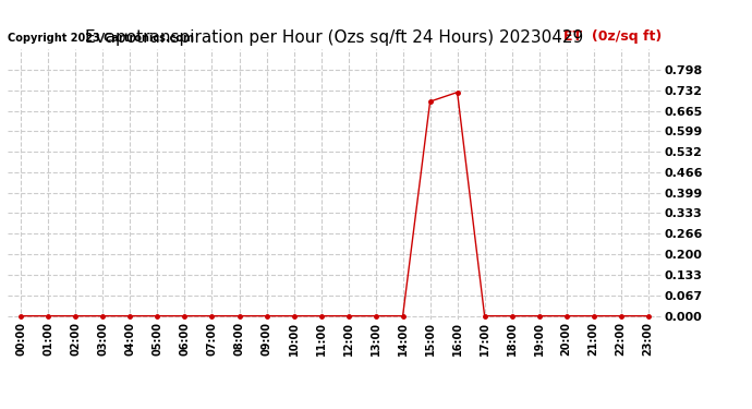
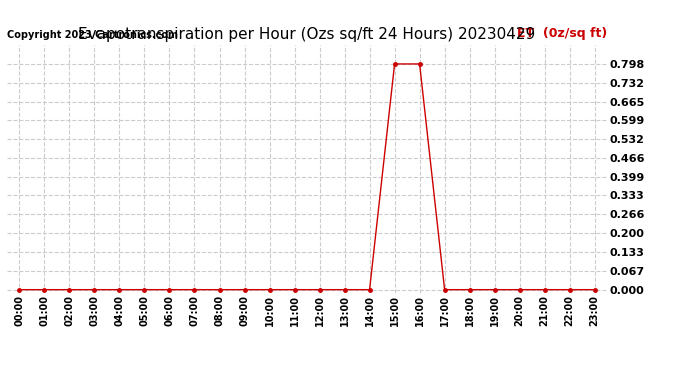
15:00: 0.695 -> 0.798
16:00: 0.725 -> 0.798
